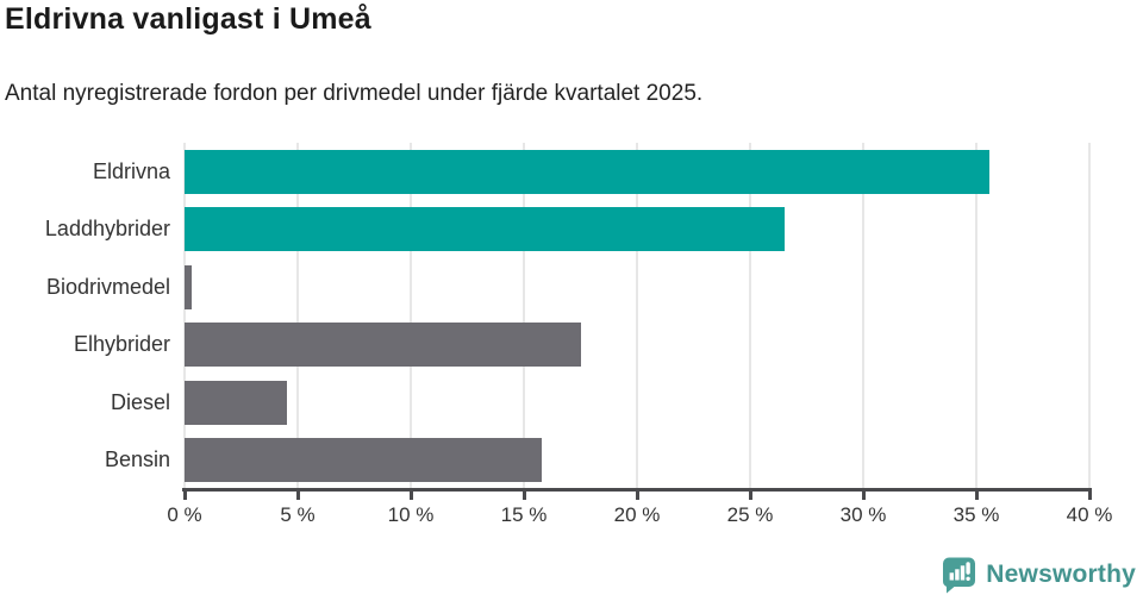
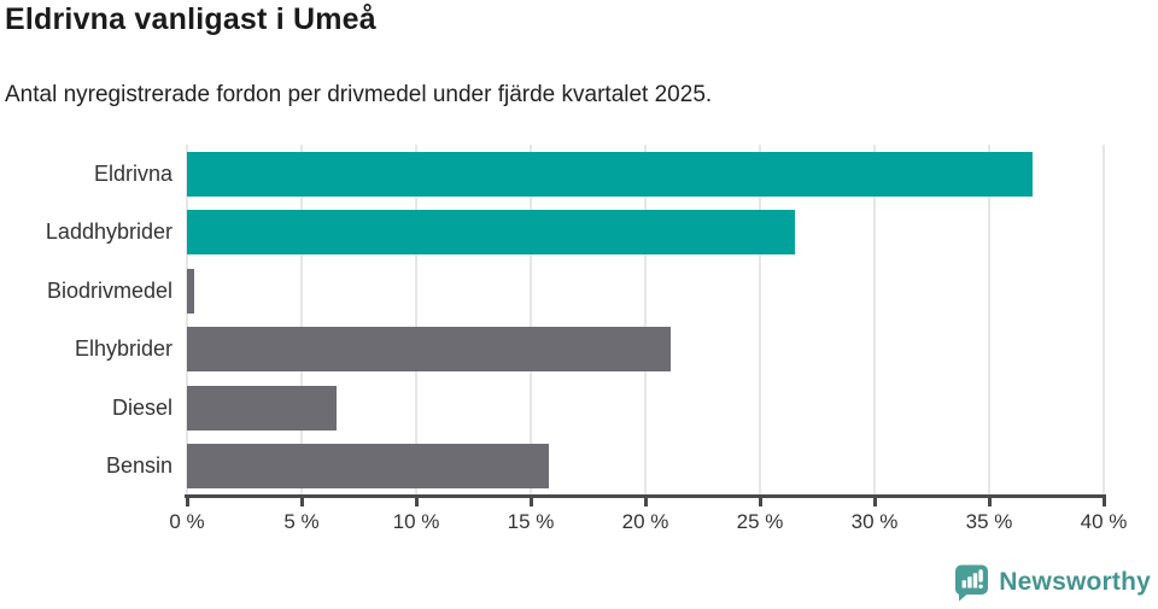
Eldrivna: 35.6% -> 36.9%
Elhybrider: 17.5% -> 21.1%
Diesel: 4.5% -> 6.5%
